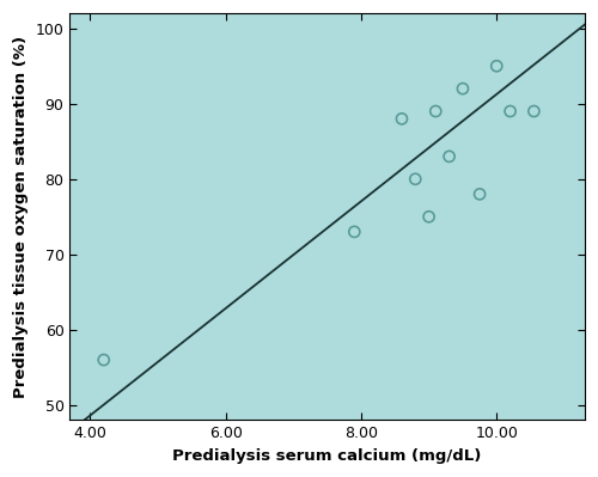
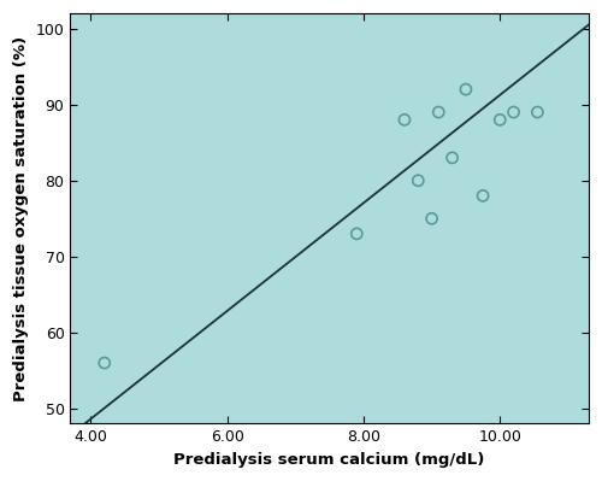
10.00: 95 -> 88
